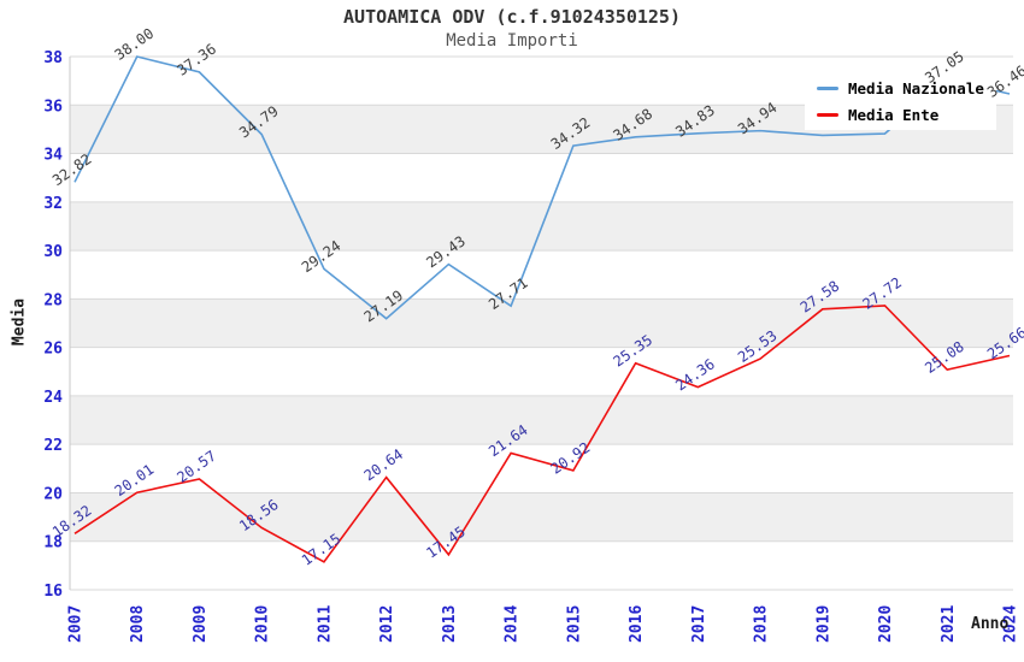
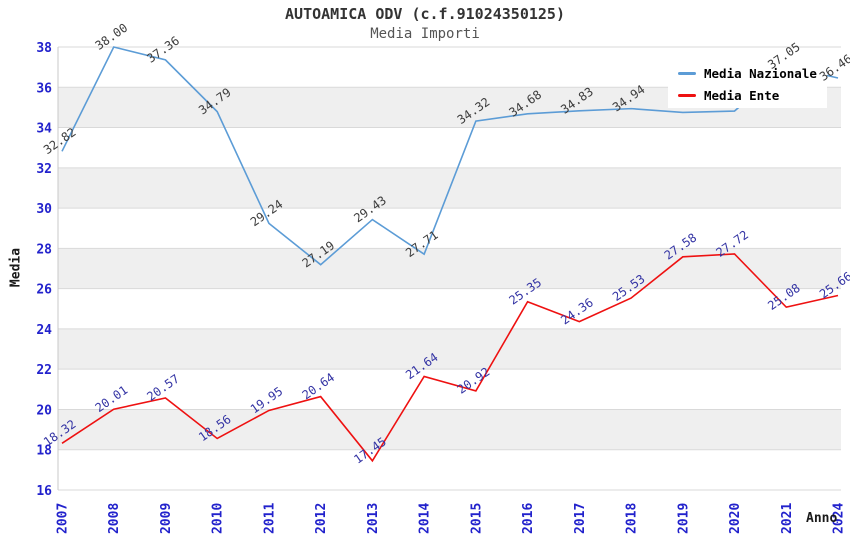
Media Ente/2011: 17.15 -> 19.95
